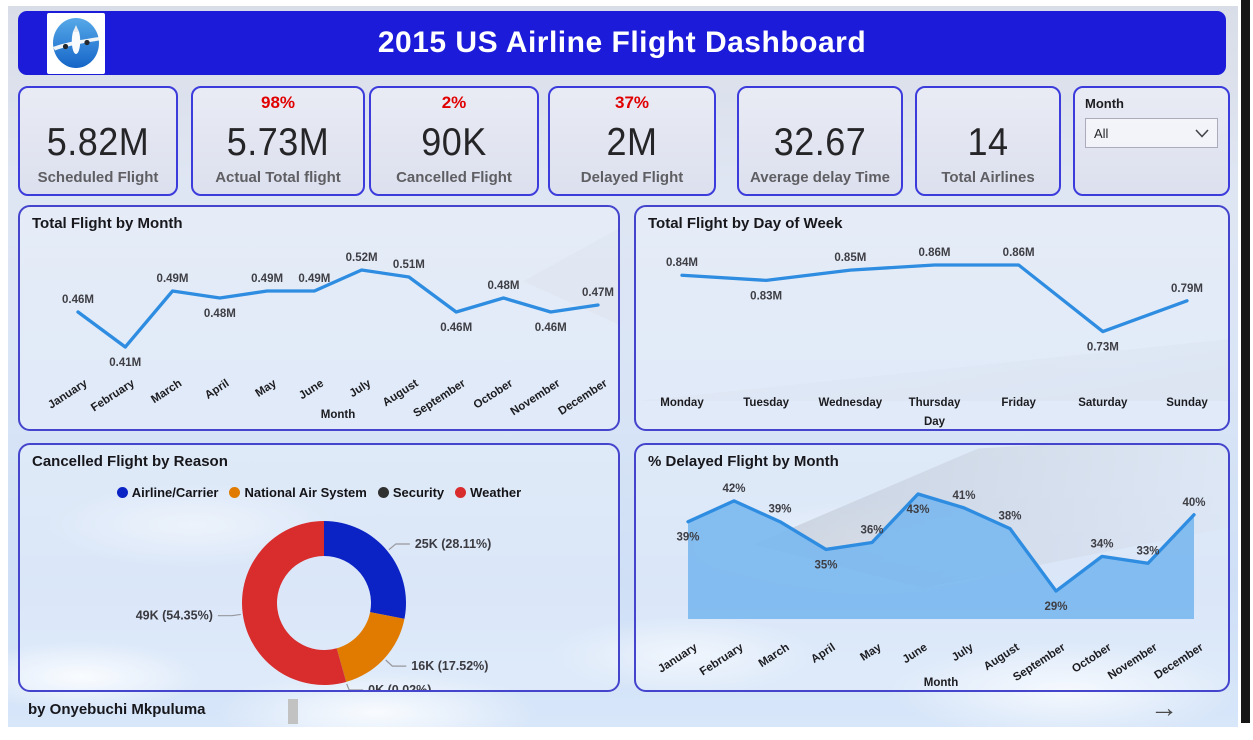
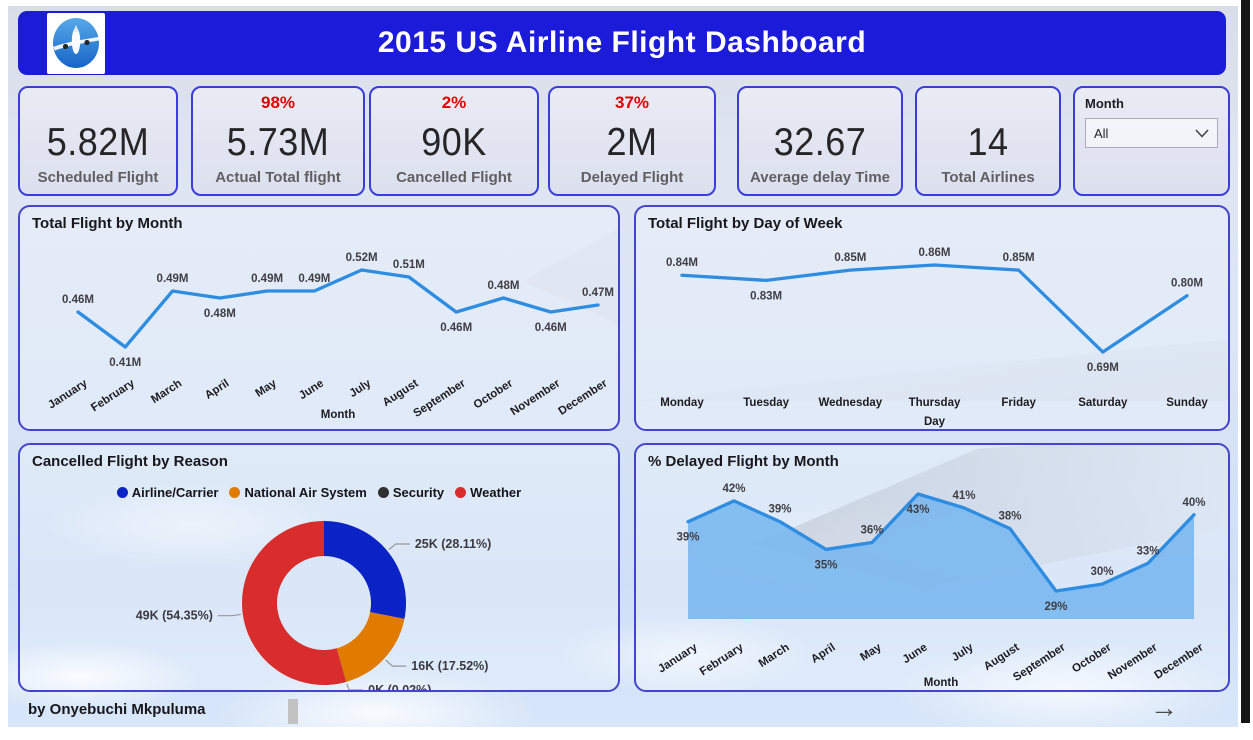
Total Flight by Day of Week/Friday: 0.86M -> 0.85M
Total Flight by Day of Week/Saturday: 0.73M -> 0.69M
Total Flight by Day of Week/Sunday: 0.79M -> 0.80M
% Delayed Flight by Month/October: 34% -> 30%
